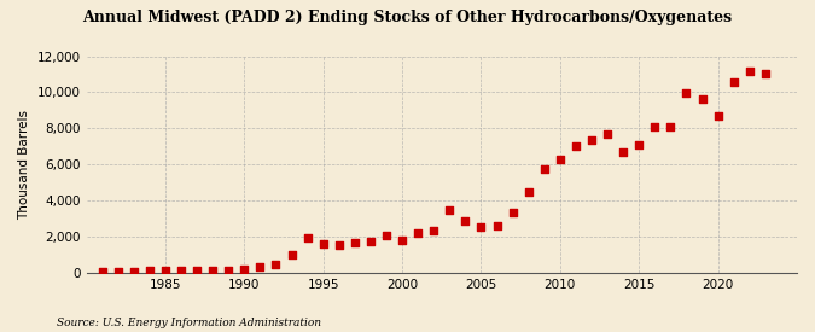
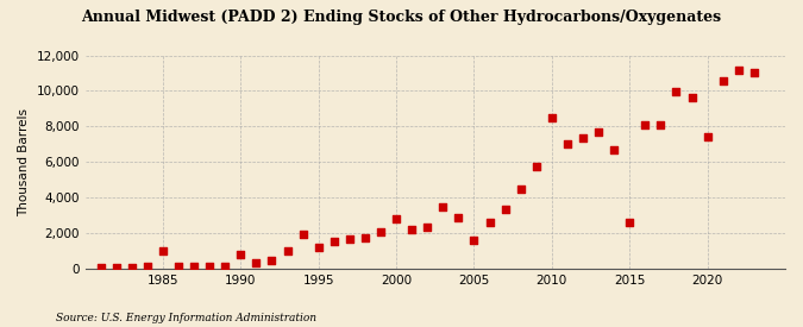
1985: 100 -> 1,000
1990: 200 -> 800
1995: 1,600 -> 1,200
2000: 1,800 -> 2,800
2005: 2,600 -> 1,600
2010: 6,300 -> 8,500
2015: 7,100 -> 2,600
2020: 8,700 -> 7,400
